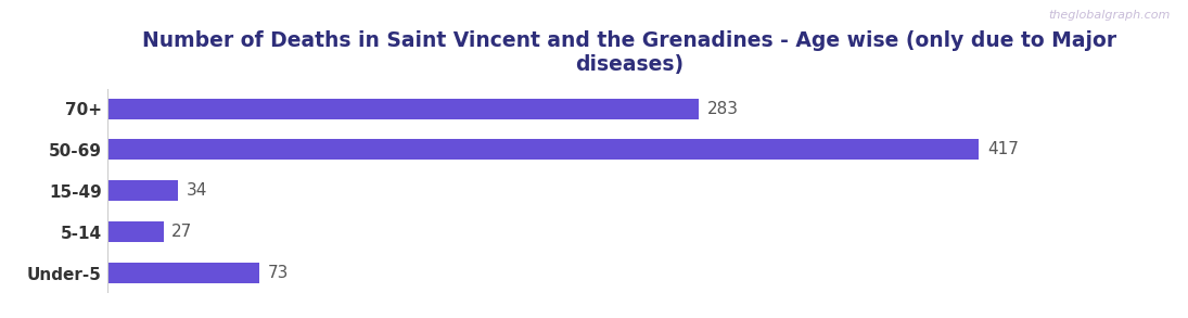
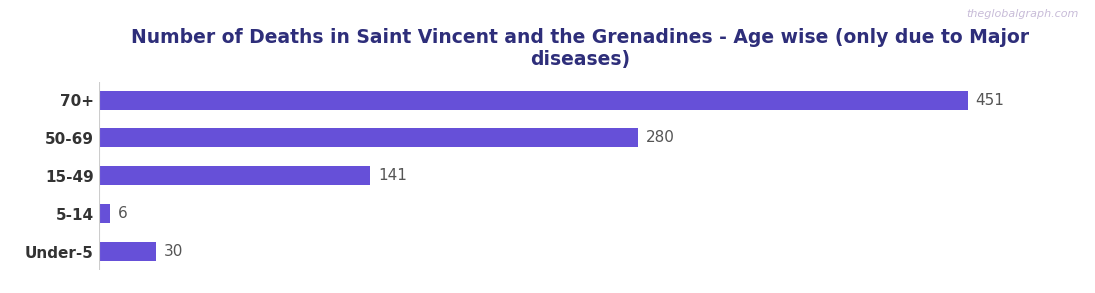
70+: 283 -> 451
50-69: 417 -> 280
15-49: 34 -> 141
5-14: 27 -> 6
Under-5: 73 -> 30
